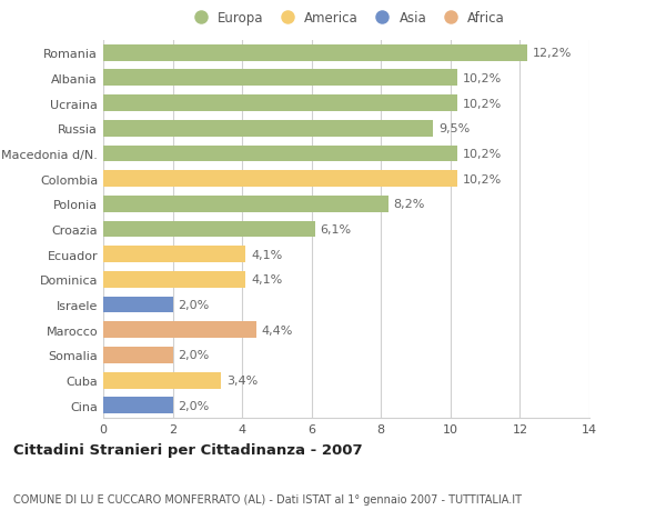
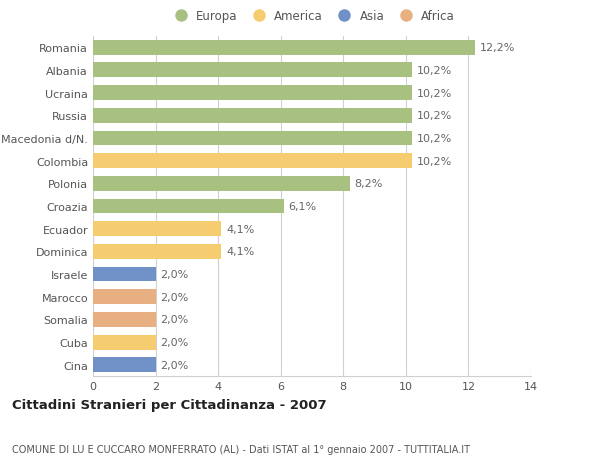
Russia: 9,5% -> 10,2%
Marocco: 4,4% -> 2,0%
Cuba: 3,4% -> 2,0%
